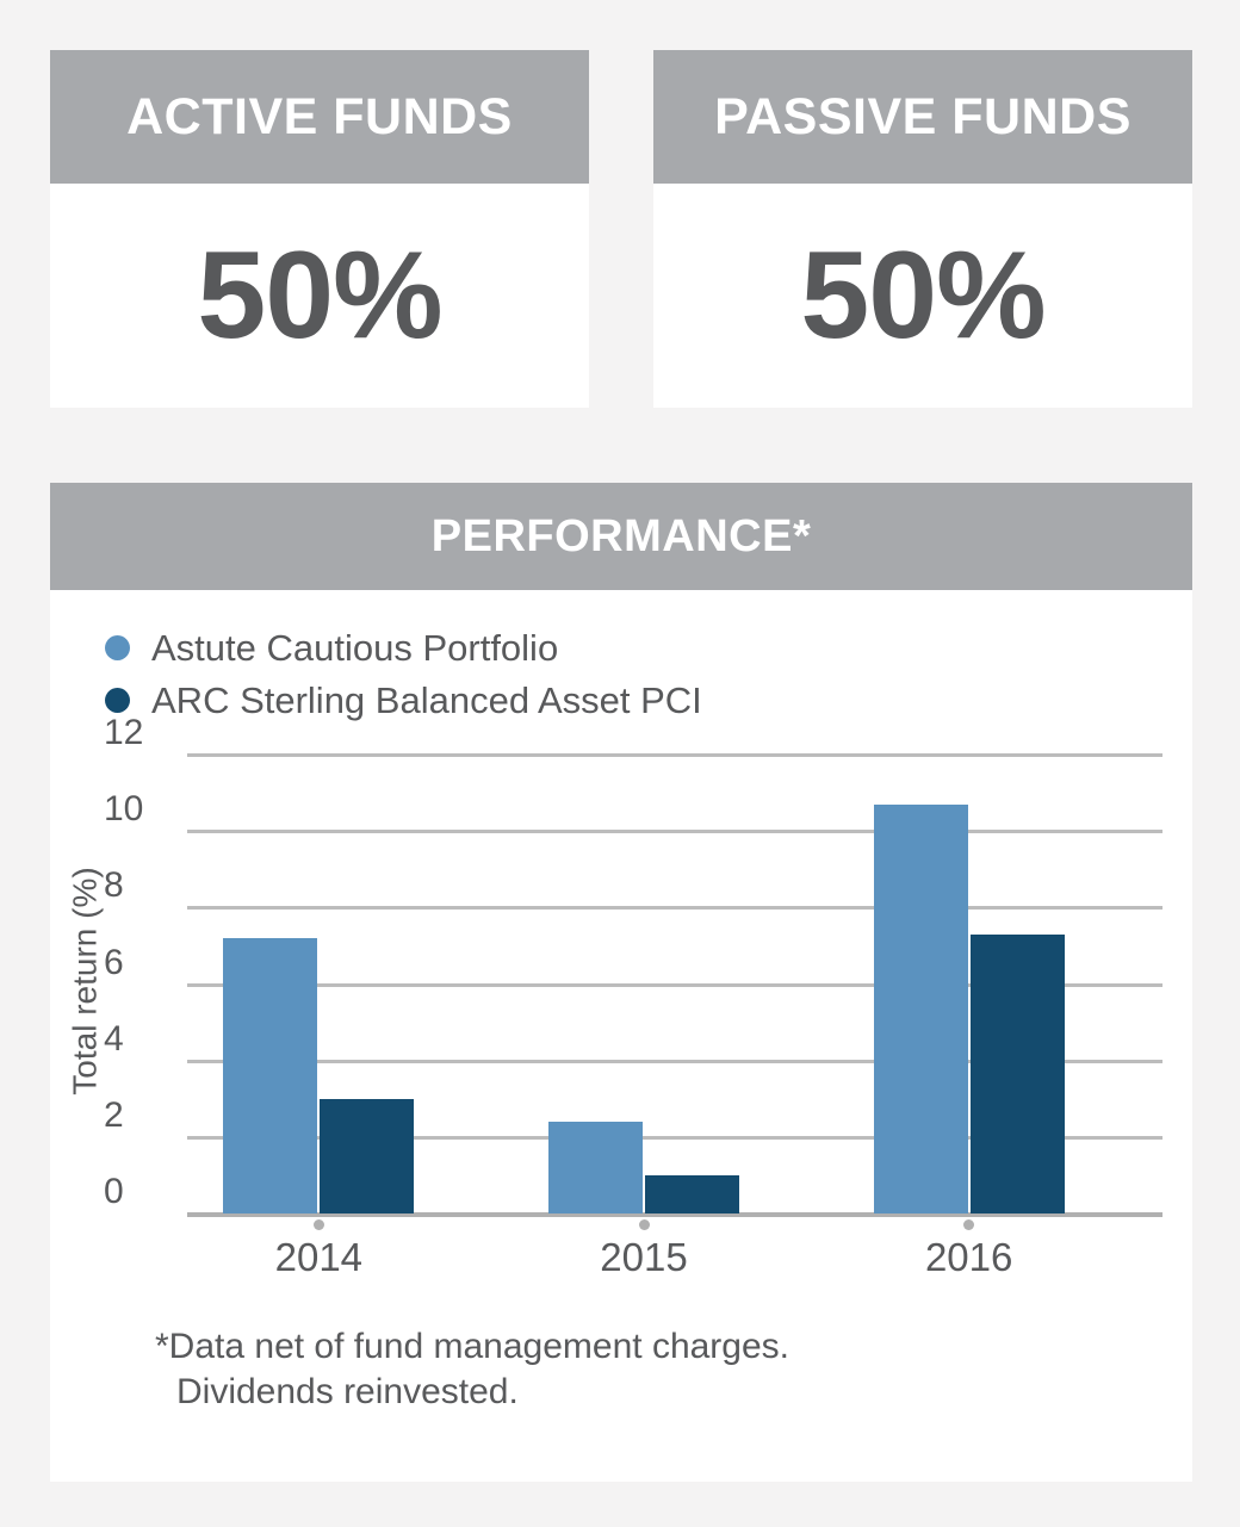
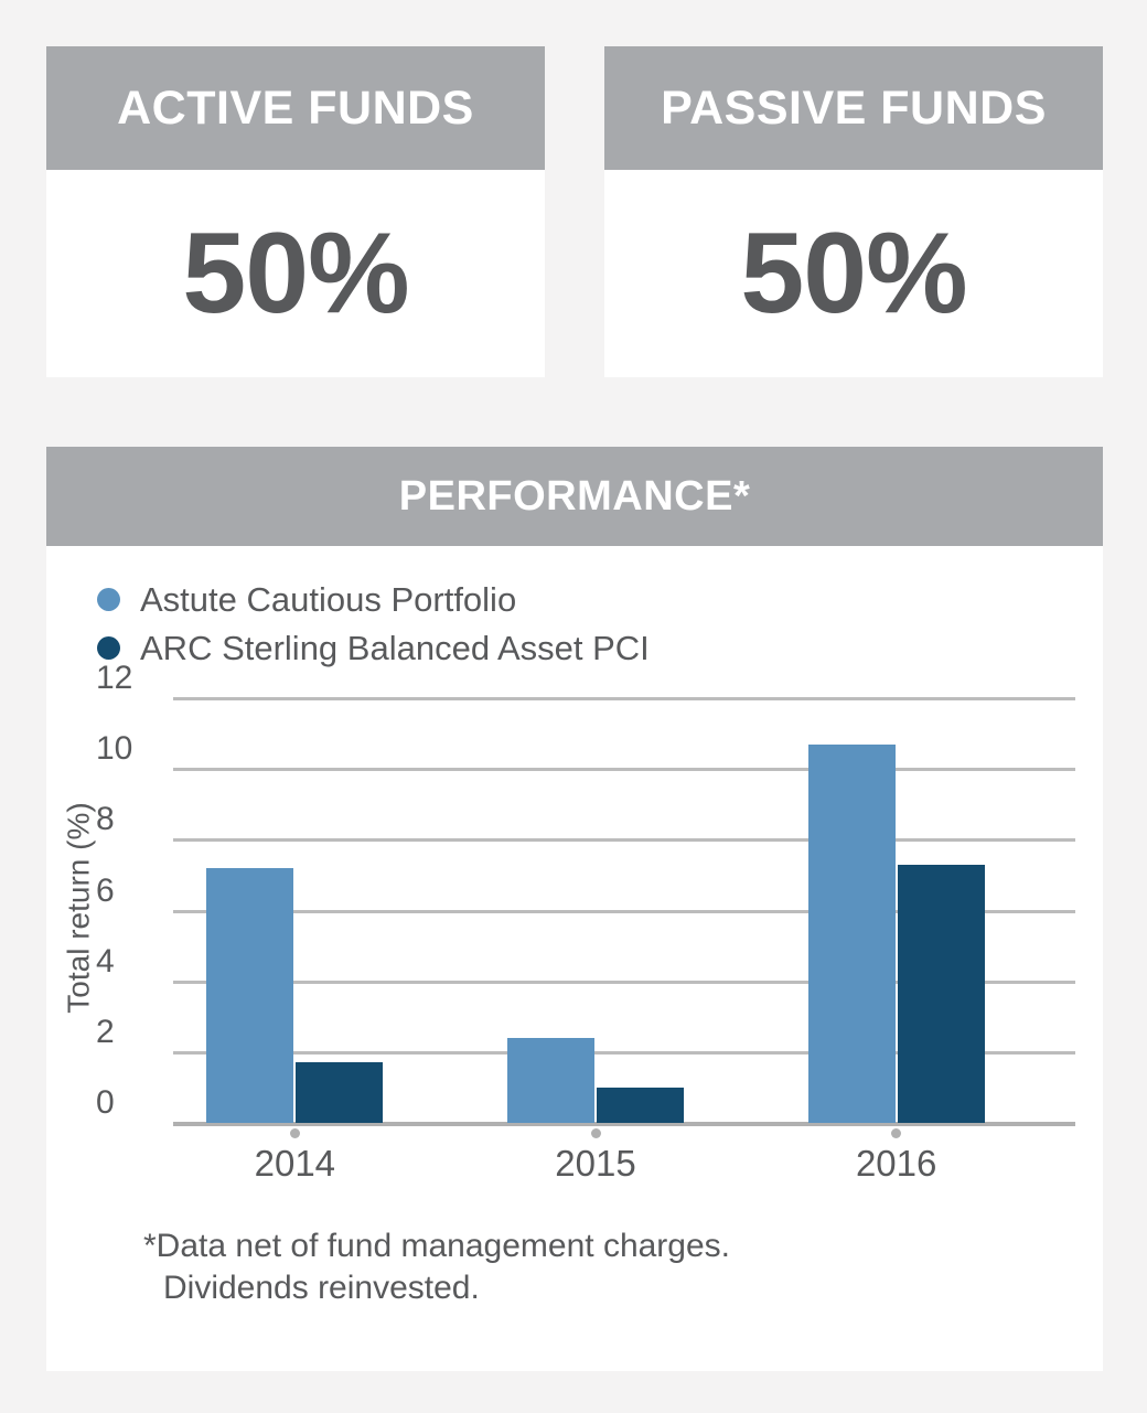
ARC Sterling Balanced Asset PCI/2014: 3.0 -> 1.7
